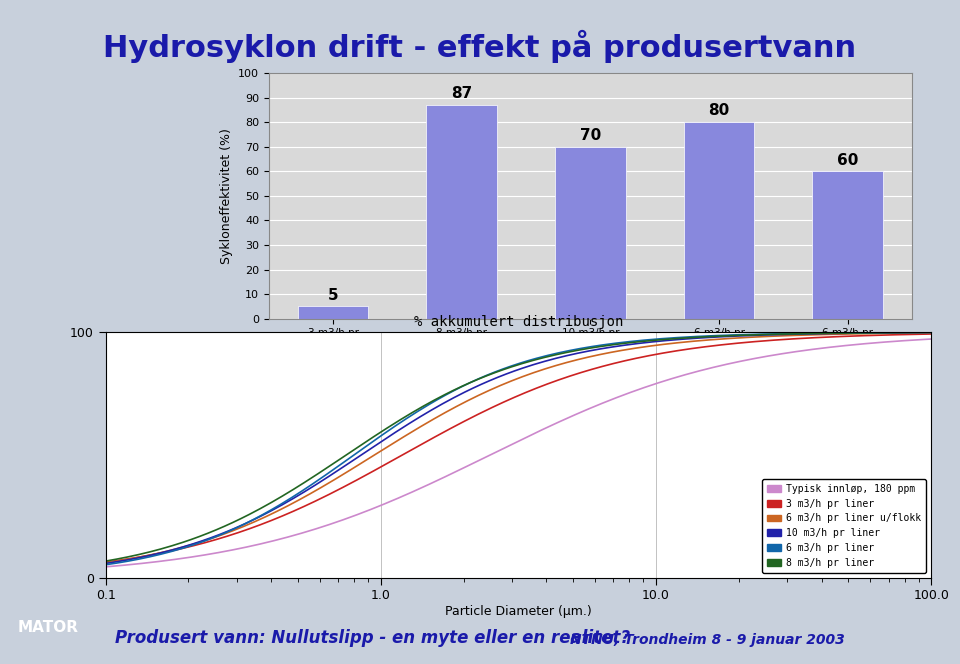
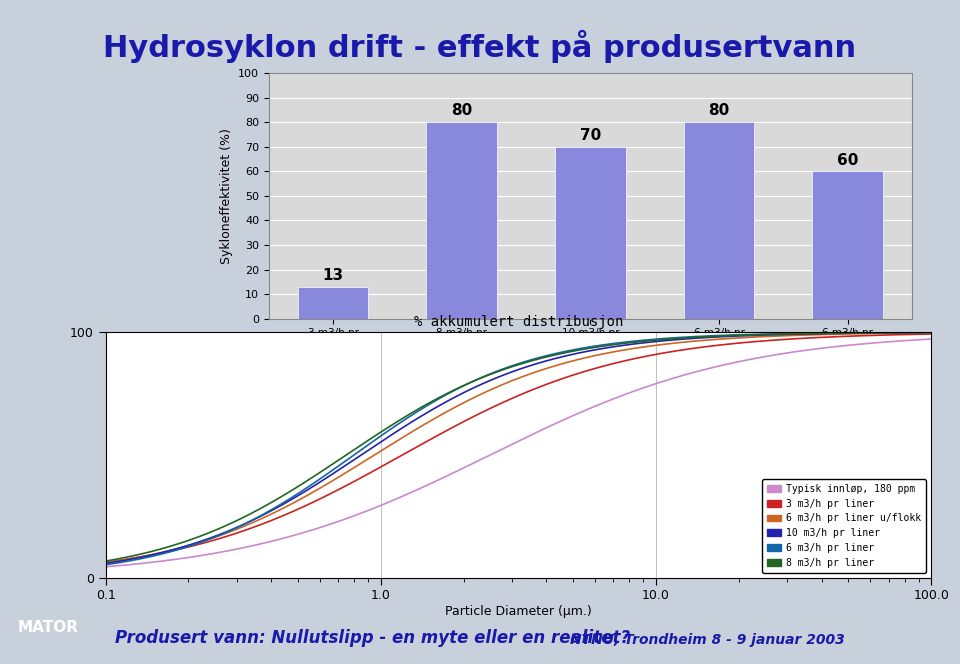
3 m3/h pr liner, med flokkulant: 5 -> 13
8 m3/h pr liner, med flokkulant: 87 -> 80
